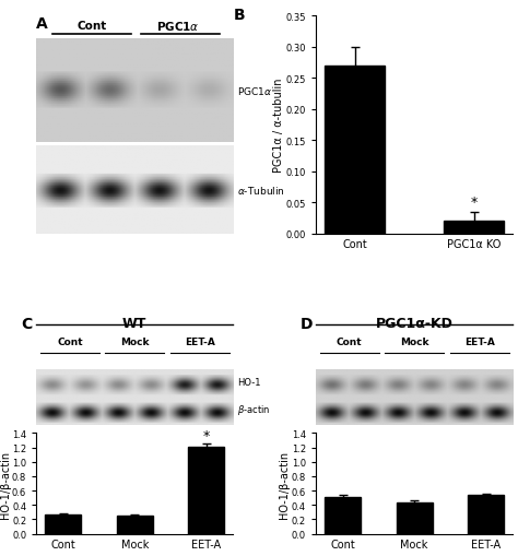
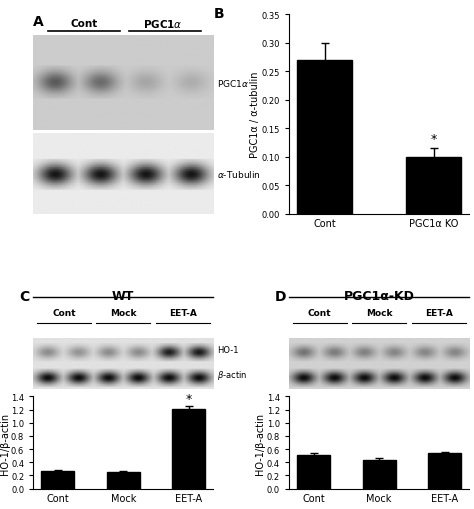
PGC1α KO: 0.02 -> 0.10
